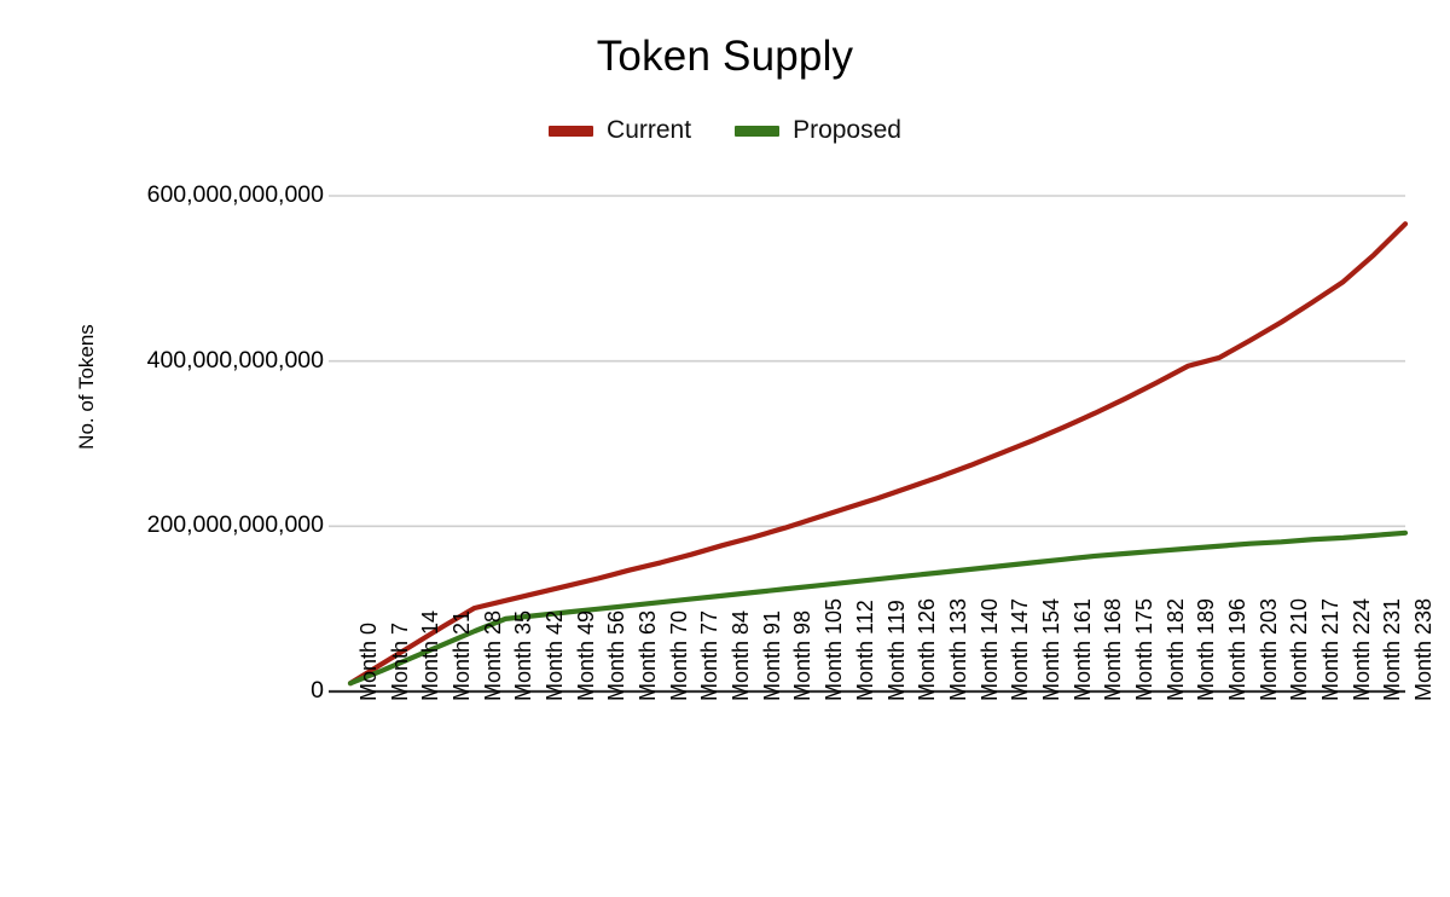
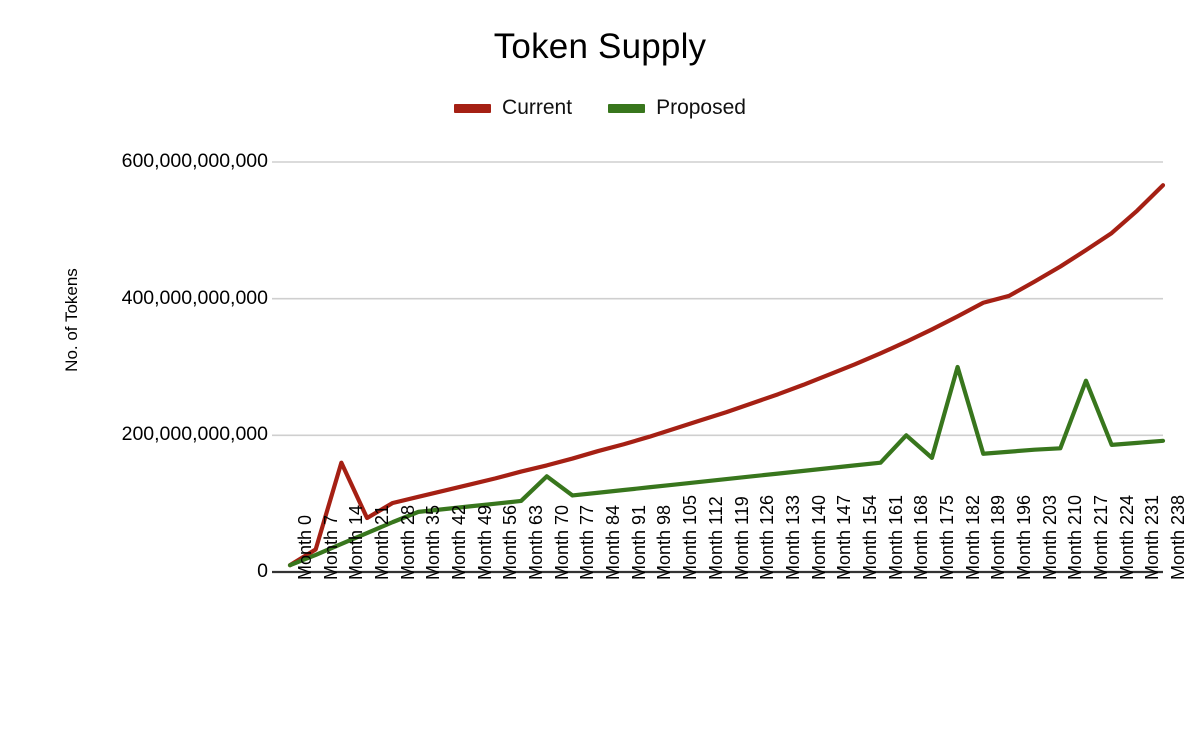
Current/Month 14: 60000000000 -> 160000000000
Proposed/Month 70: 110000000000 -> 140000000000
Proposed/Month 168: 160000000000 -> 200000000000
Proposed/Month 182: 170000000000 -> 300000000000
Proposed/Month 217: 180000000000 -> 280000000000
